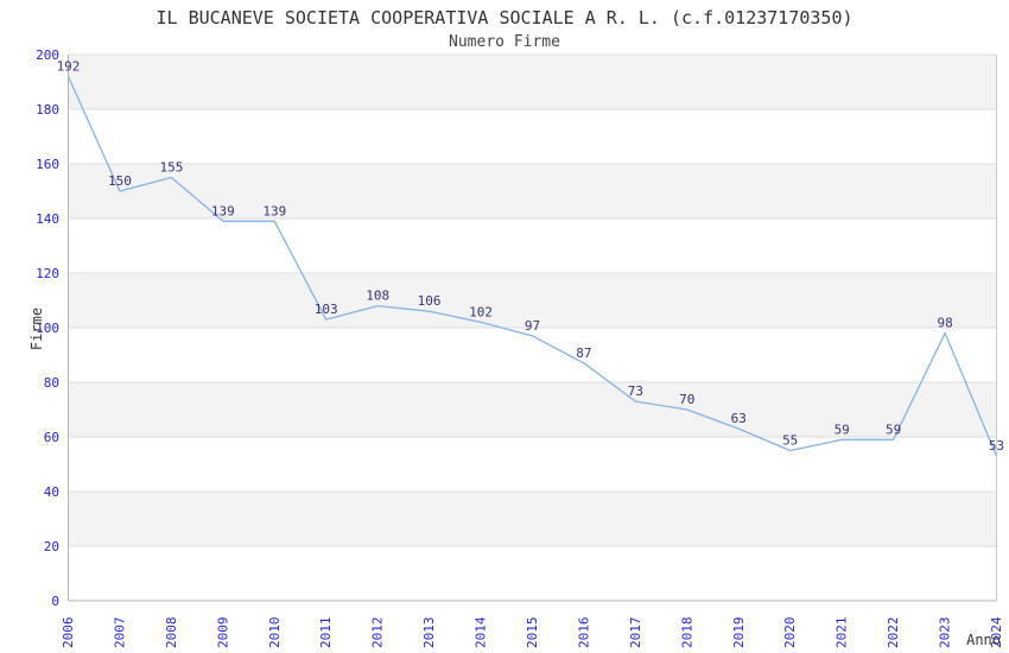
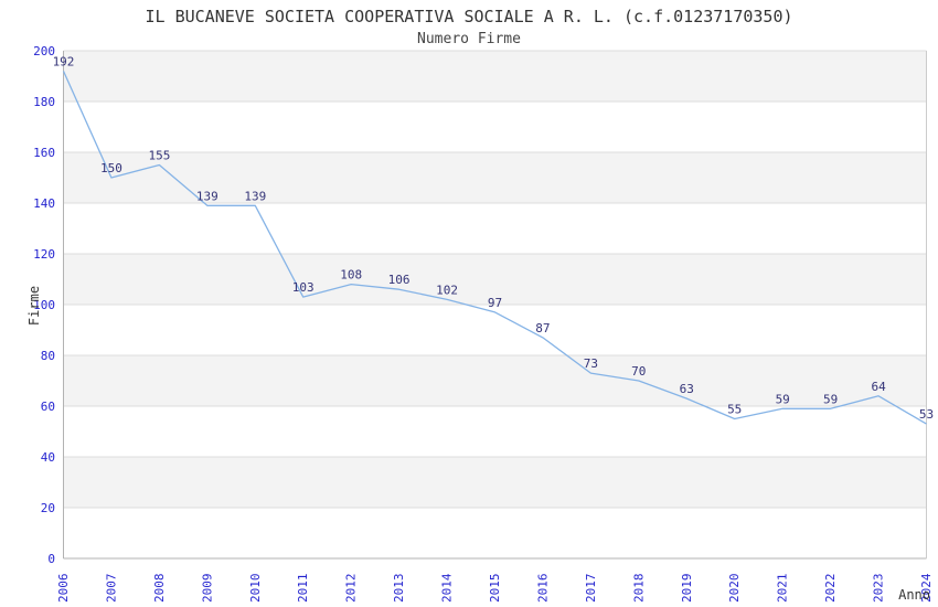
2023: 98 -> 64
